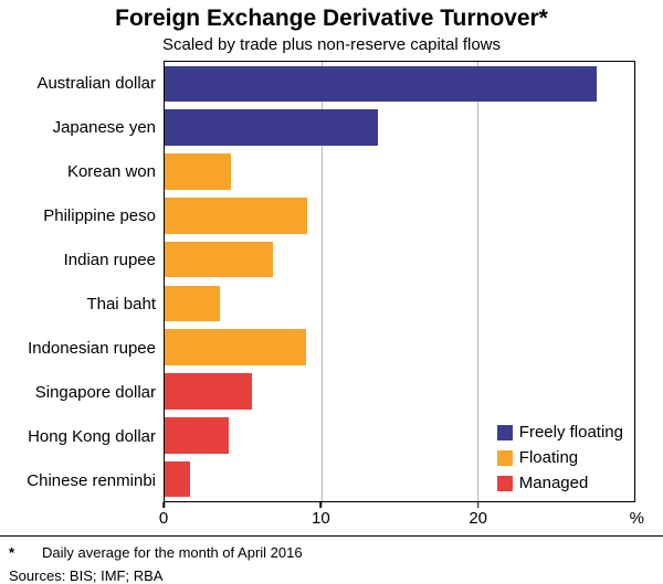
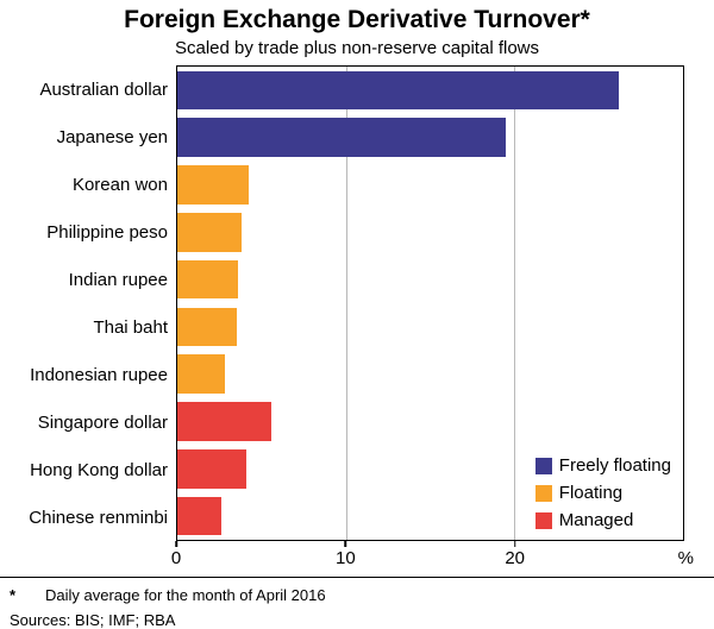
Australian dollar: 27.6 -> 26.2
Japanese yen: 13.6 -> 19.5
Philippine peso: 9.1 -> 3.8
Indian rupee: 6.9 -> 3.6
Indonesian rupee: 9.0 -> 2.8
Chinese renminbi: 1.6 -> 2.6
